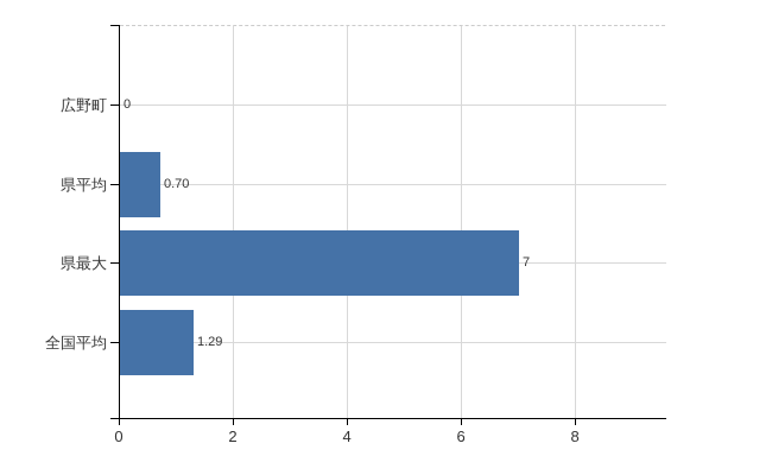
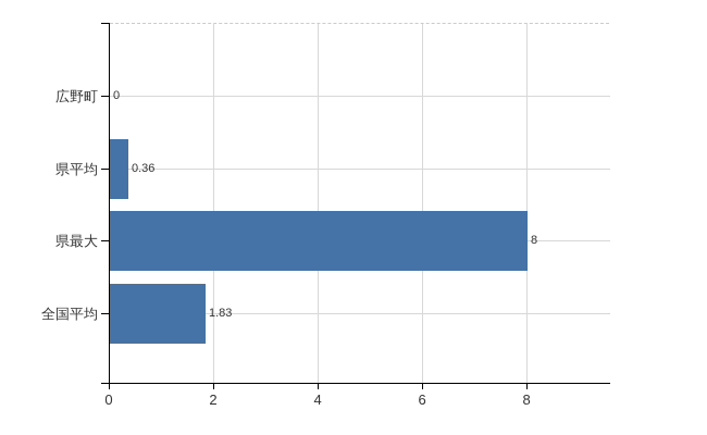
県平均: 0.70 -> 0.36
県最大: 7 -> 8
全国平均: 1.29 -> 1.83
